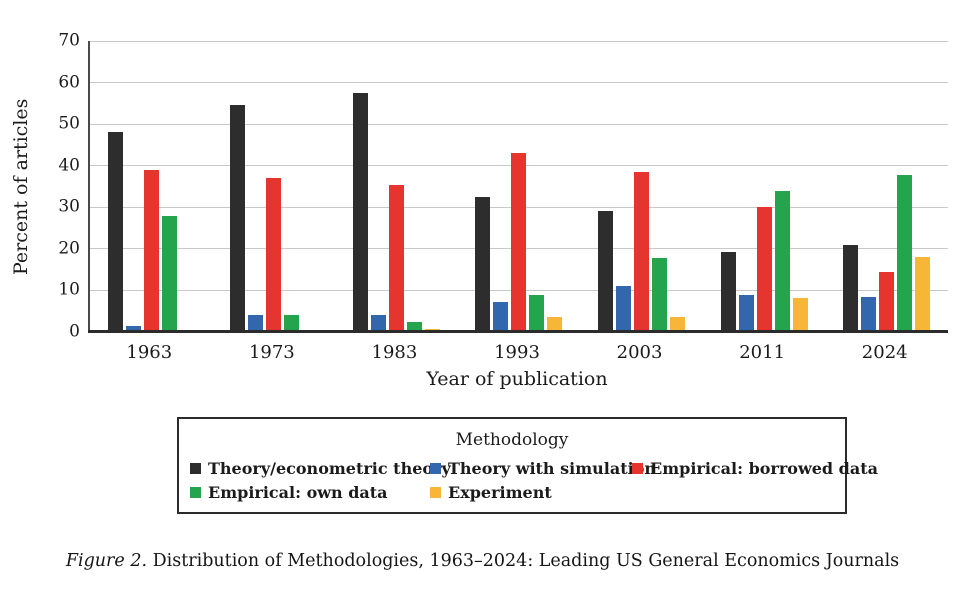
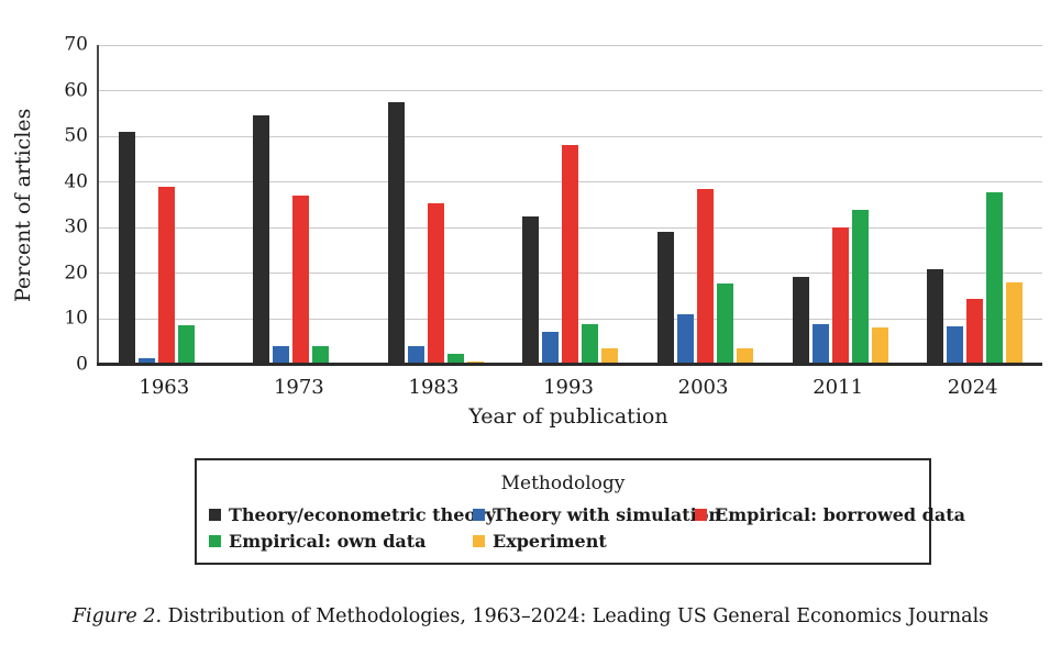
Theory/econometric theory/1963: 48 -> 51
Empirical: own data/1963: 28 -> 9
Empirical: borrowed data/1993: 43 -> 48
